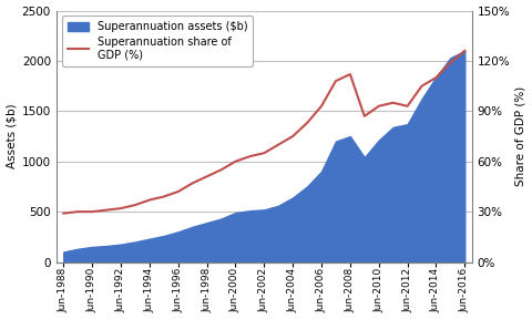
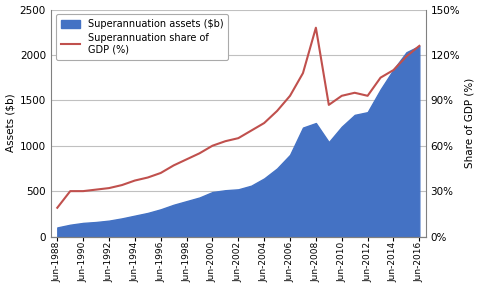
Superannuation share of GDP (%)/Jun-1988: 29% -> 19%
Superannuation share of GDP (%)/Jun-2008: 112% -> 138%
